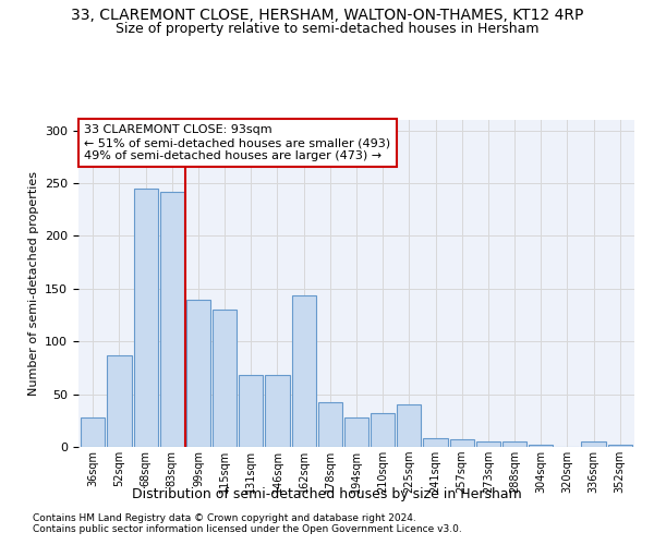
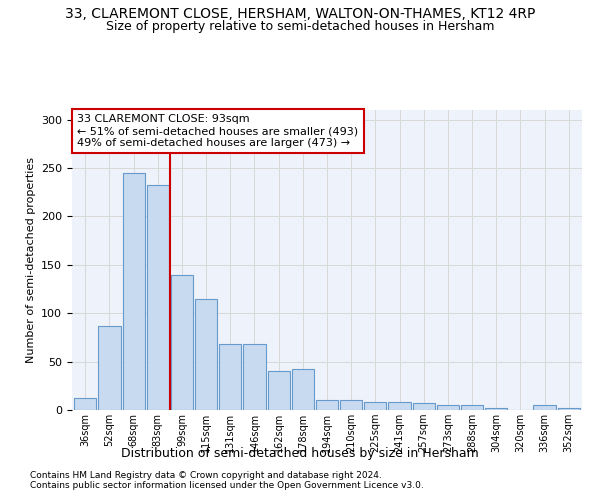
36sqm: 28 -> 12
83sqm: 242 -> 232
115sqm: 130 -> 115
162sqm: 144 -> 40
194sqm: 28 -> 10
210sqm: 32 -> 10
225sqm: 40 -> 8
